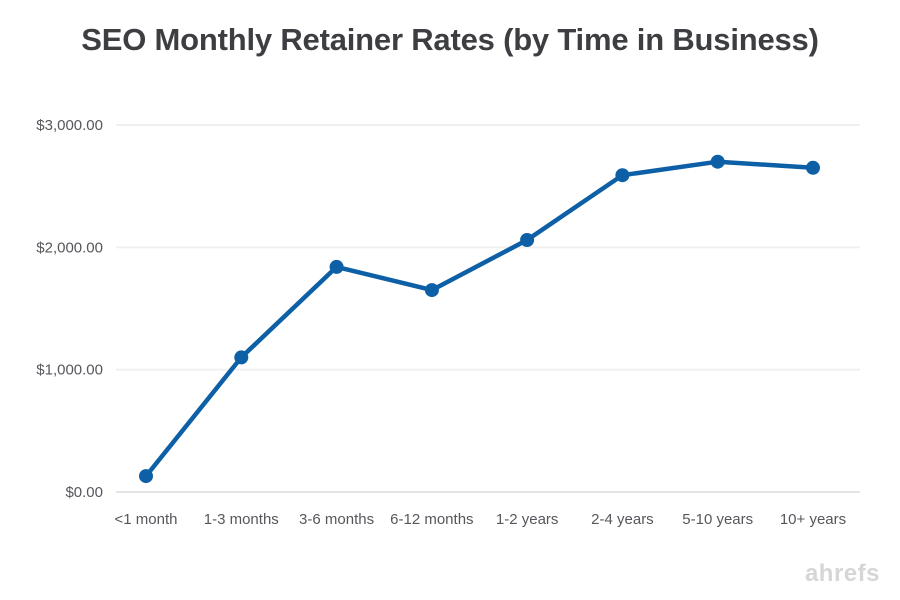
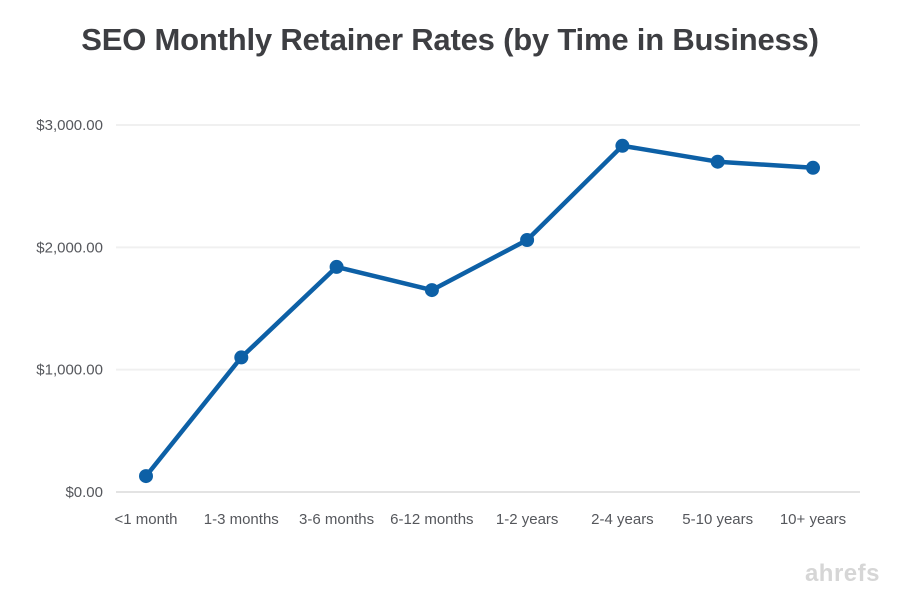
2-4 years: $2590 -> $2830
